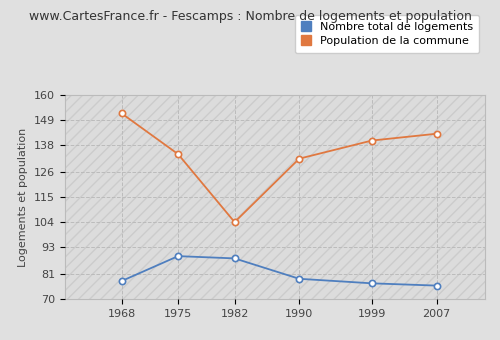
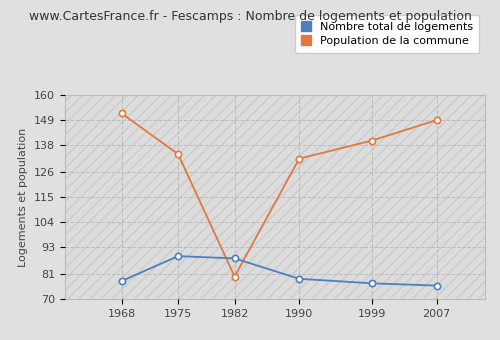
Population de la commune/1982: 104 -> 80
Population de la commune/2007: 143 -> 149
